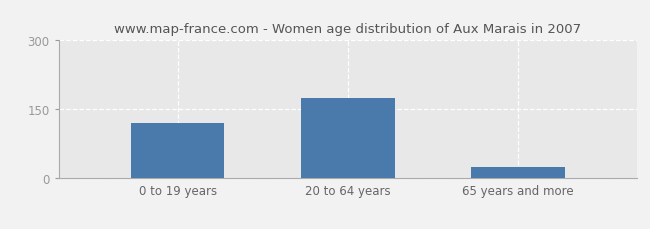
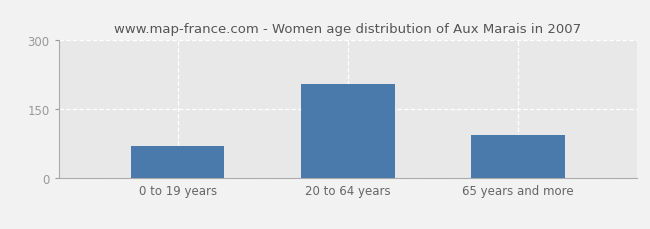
0 to 19 years: 120 -> 70
20 to 64 years: 175 -> 205
65 years and more: 25 -> 95
